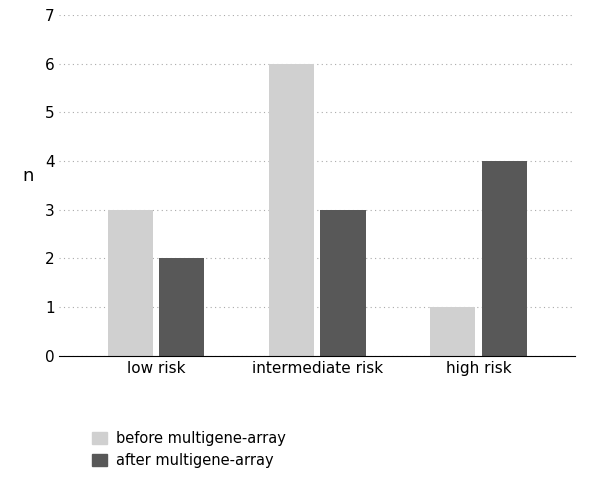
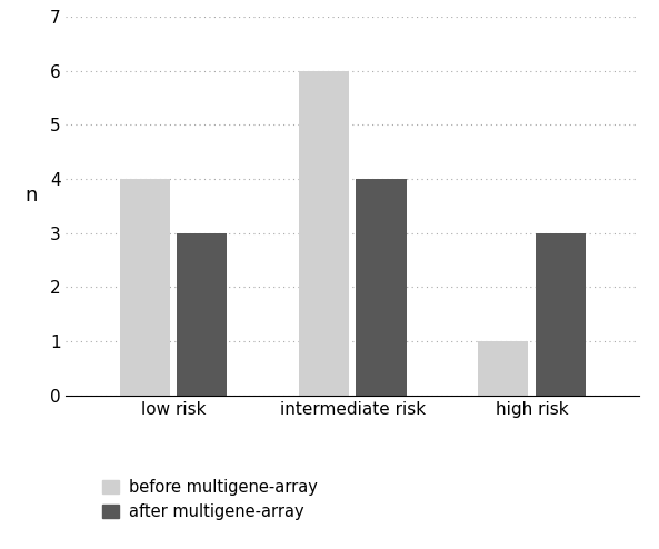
before multigene-array/low risk: 3 -> 4
after multigene-array/low risk: 2 -> 3
after multigene-array/intermediate risk: 3 -> 4
after multigene-array/high risk: 4 -> 3
